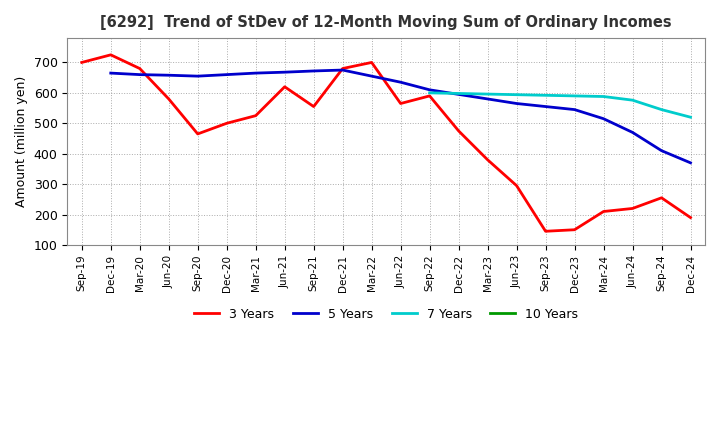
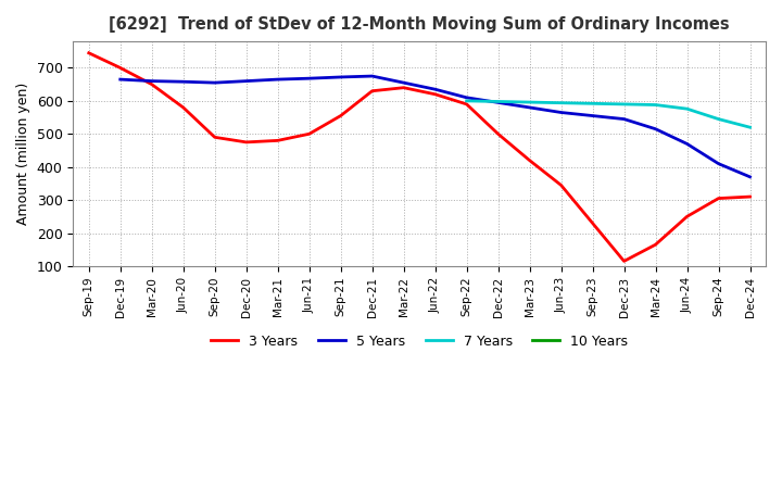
3 Years/Sep-19: 700 -> 745
3 Years/Dec-19: 725 -> 700
3 Years/Mar-20: 680 -> 650
3 Years/Sep-20: 465 -> 490
3 Years/Dec-20: 500 -> 475
3 Years/Mar-21: 525 -> 480
3 Years/Jun-21: 620 -> 500
3 Years/Dec-21: 680 -> 630
3 Years/Mar-22: 700 -> 640
3 Years/Jun-22: 565 -> 620
3 Years/Dec-22: 475 -> 500
3 Years/Mar-23: 380 -> 420
3 Years/Jun-23: 295 -> 345
3 Years/Sep-23: 145 -> 230
3 Years/Dec-23: 150 -> 115
3 Years/Mar-24: 210 -> 165
3 Years/Jun-24: 220 -> 250
3 Years/Sep-24: 255 -> 305
3 Years/Dec-24: 190 -> 310
